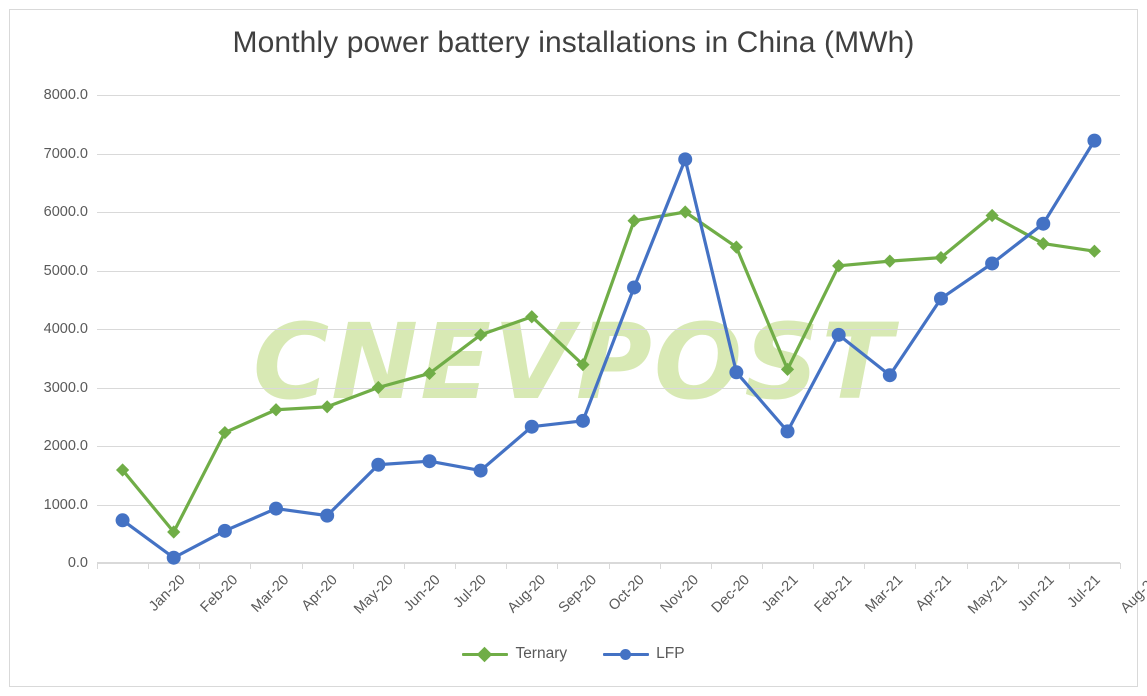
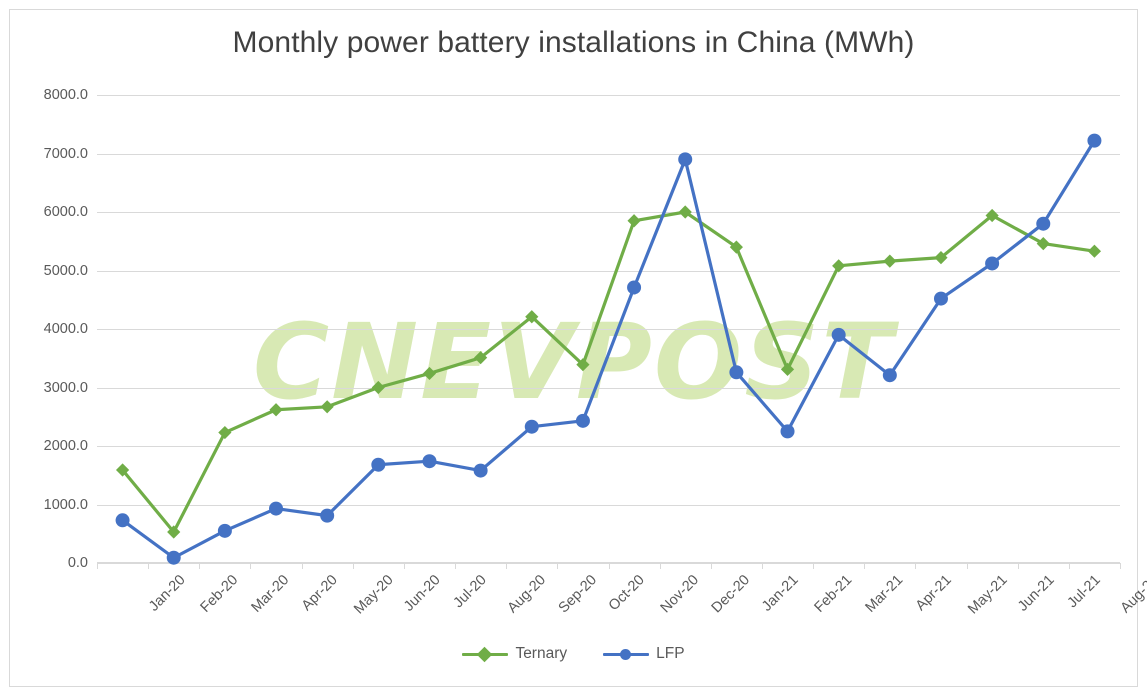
Ternary/Aug-20: 3900 -> 3500
